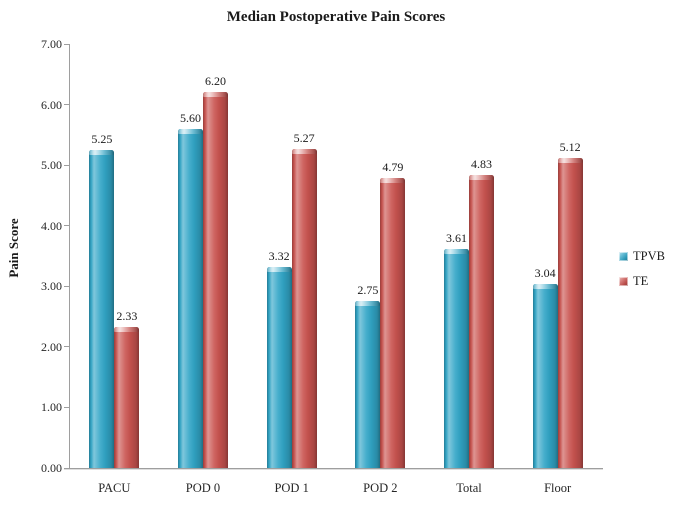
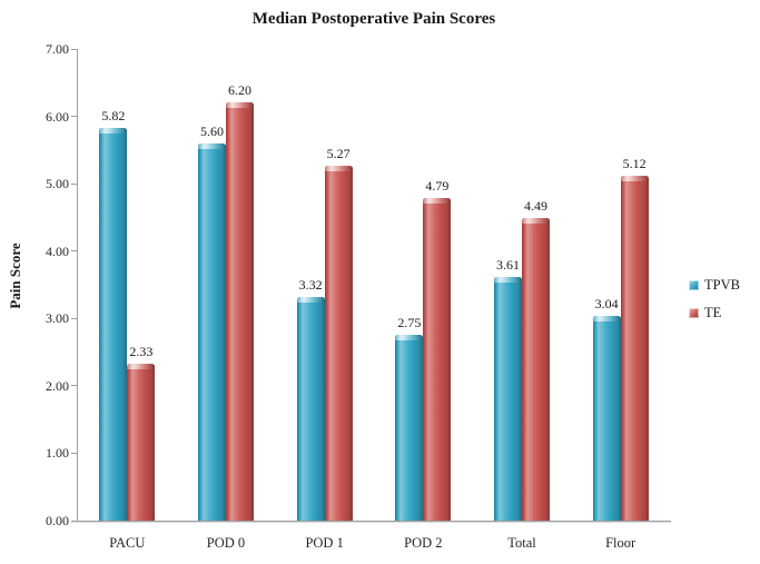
TPVB/PACU: 5.25 -> 5.82
TE/Total: 4.83 -> 4.49
